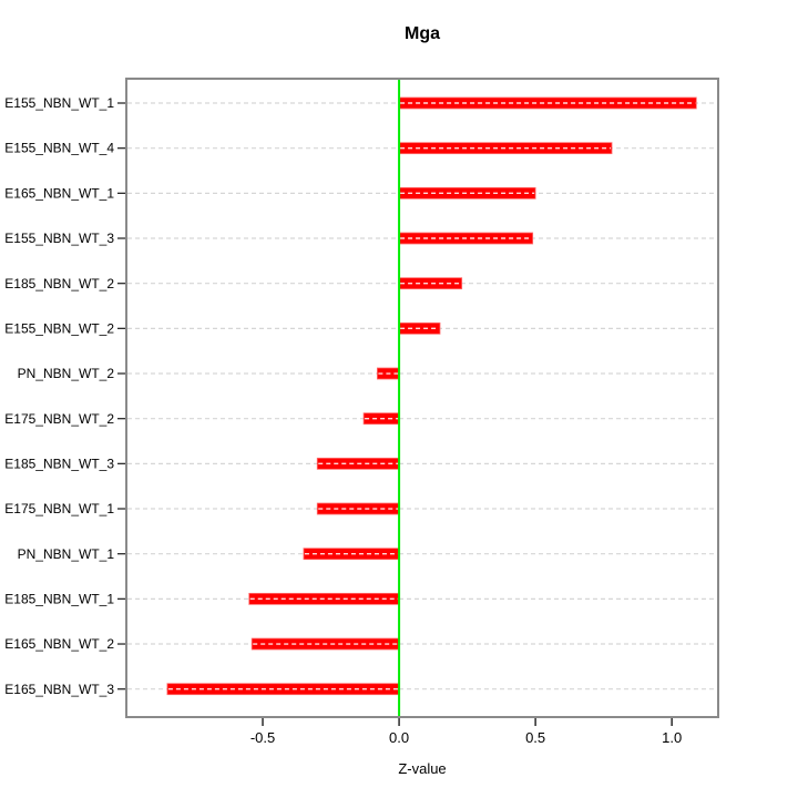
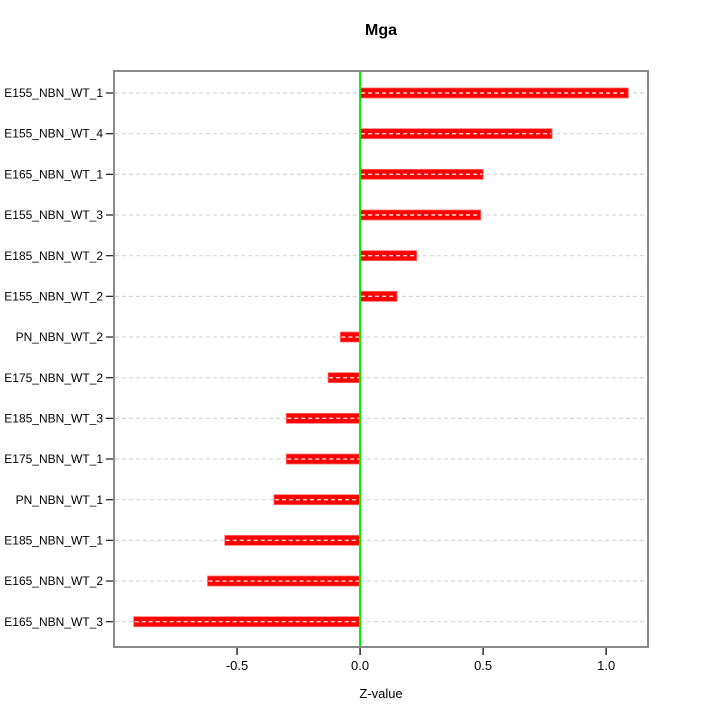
E165_NBN_WT_2: -0.54 -> -0.62
E165_NBN_WT_3: -0.85 -> -0.92
